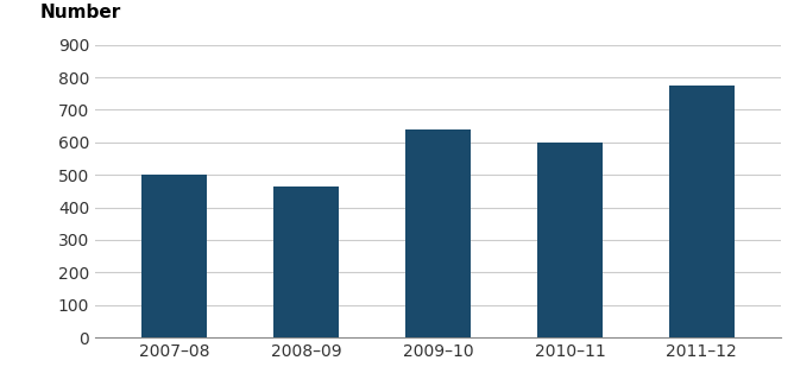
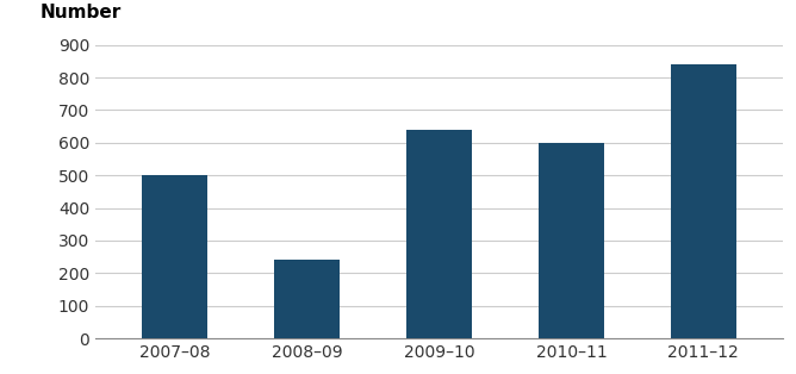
2008–09: 465 -> 240
2011–12: 775 -> 840
